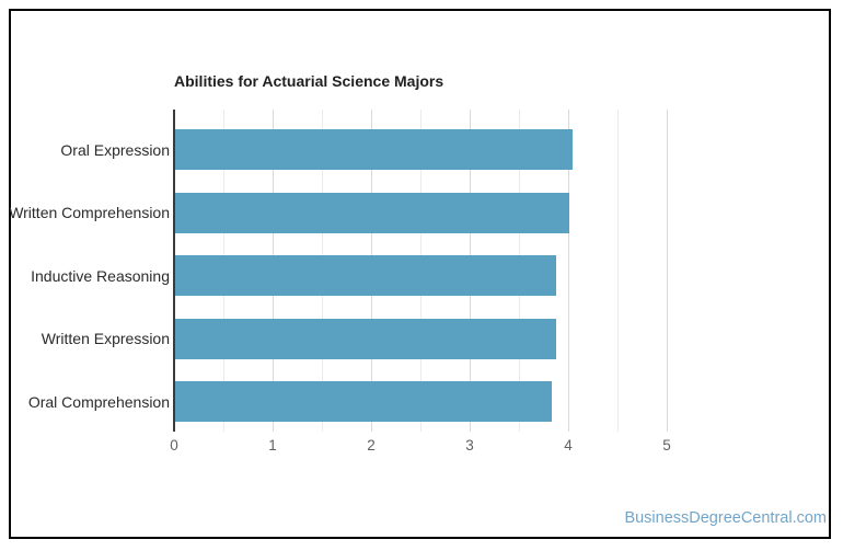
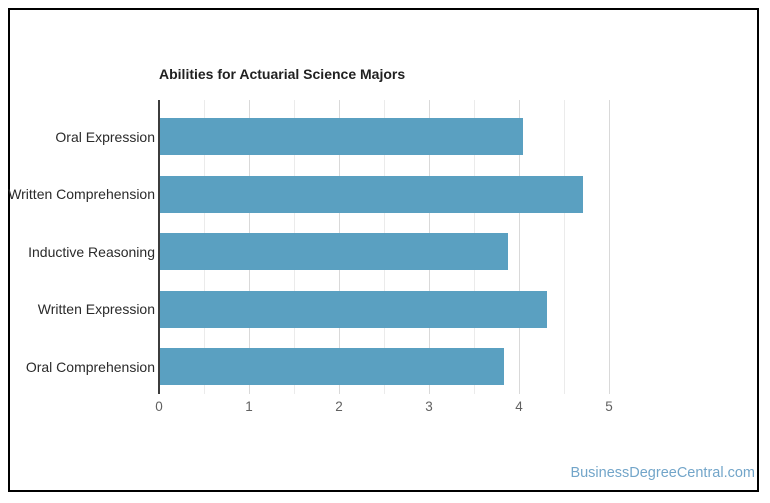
Written Comprehension: 4.0 -> 4.7
Written Expression: 3.9 -> 4.3
